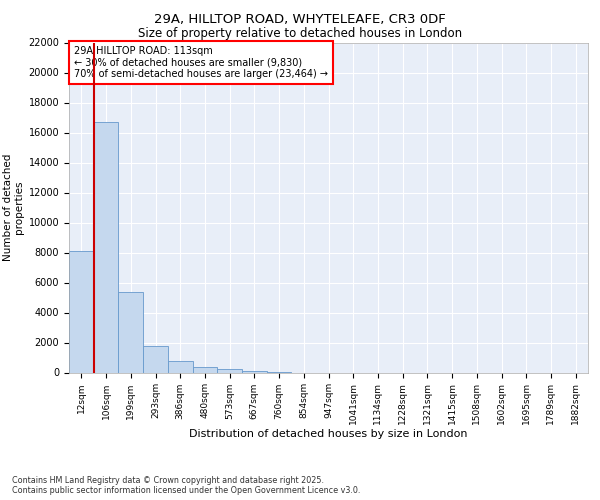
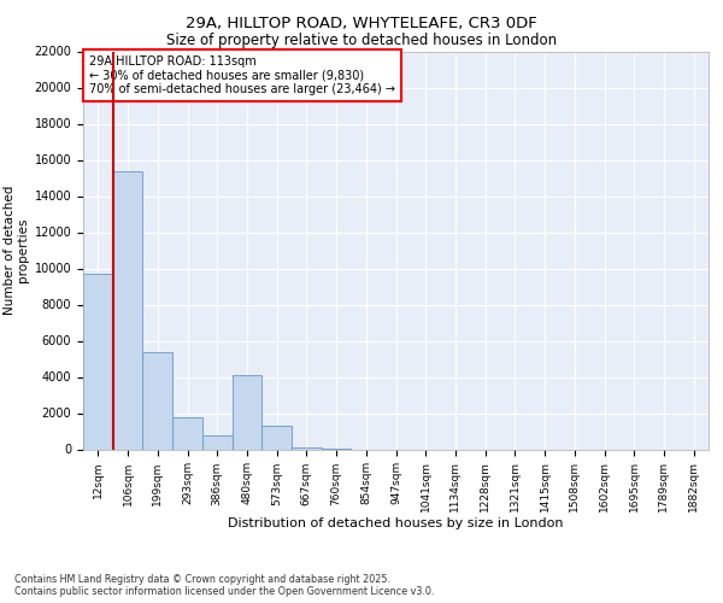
12sqm: 8100 -> 9700
106sqm: 16700 -> 15400
480sqm: 400 -> 4100
573sqm: 200 -> 1300
